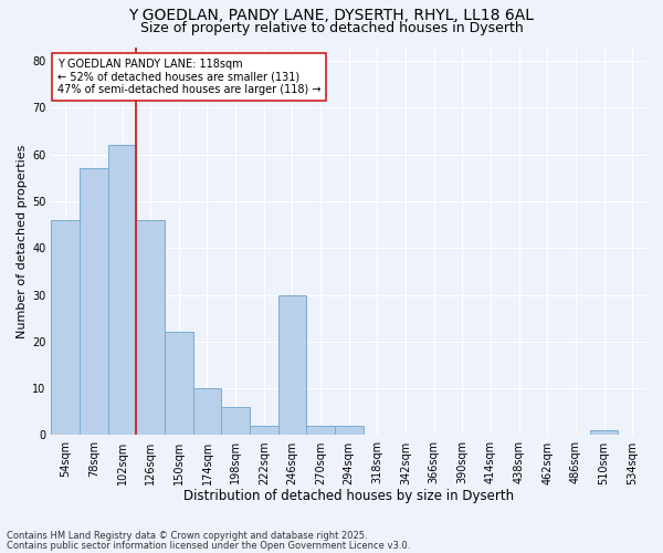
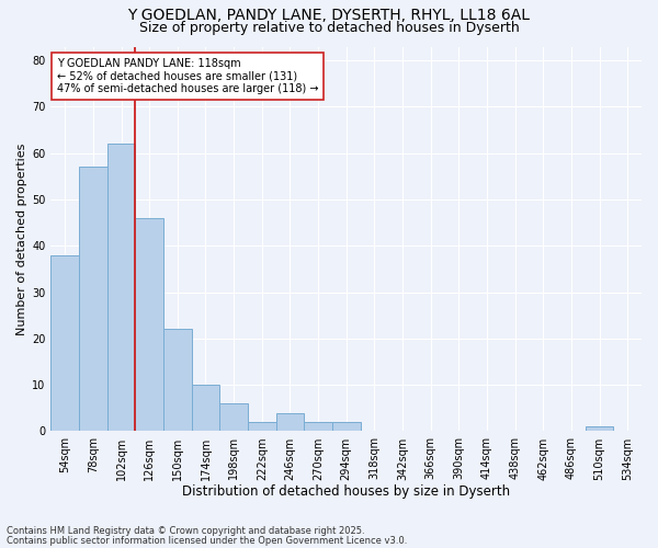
54sqm: 46 -> 38
246sqm: 30 -> 4
